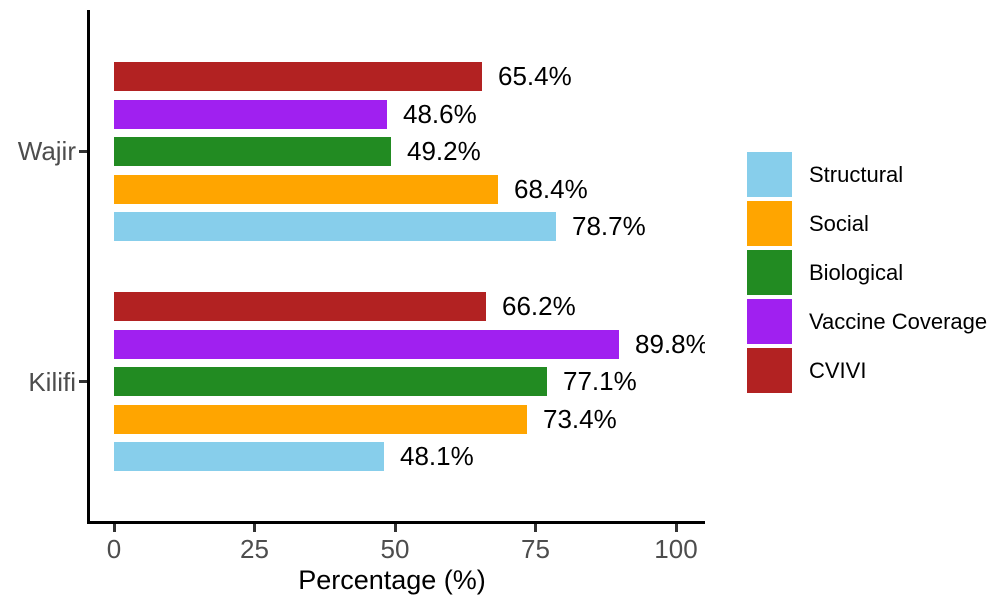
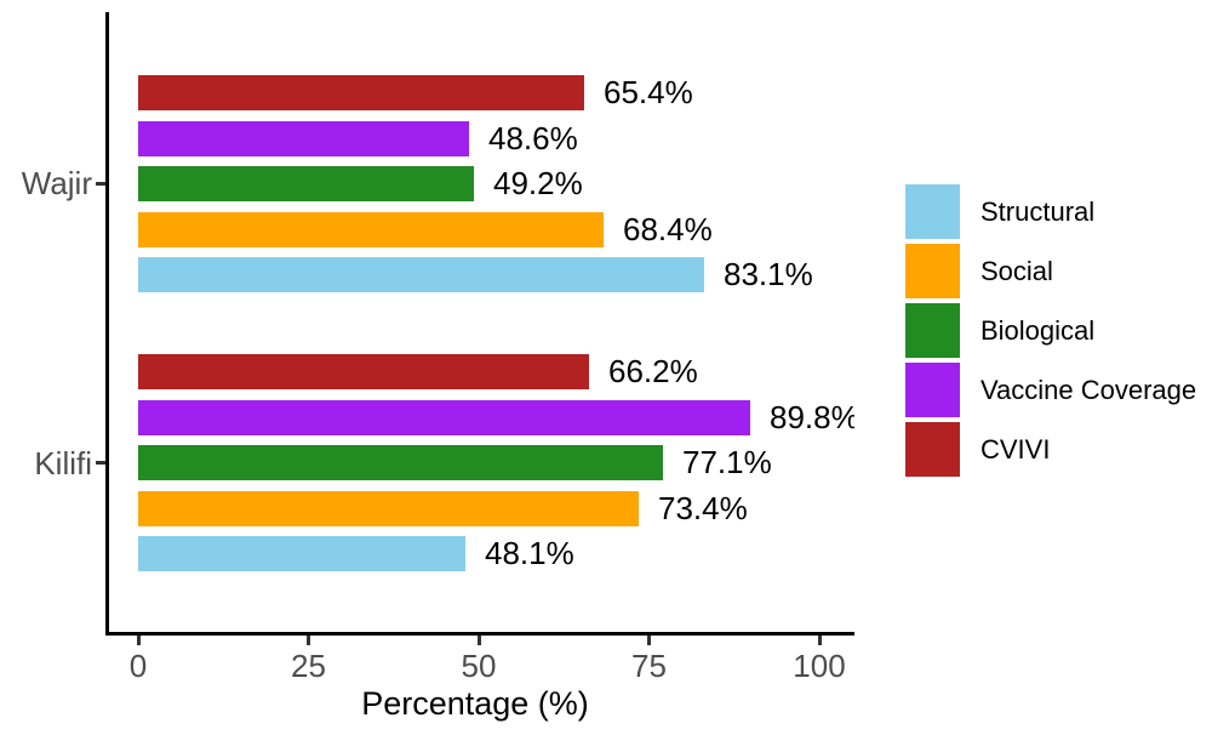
Structural/Wajir: 78.7% -> 83.1%
